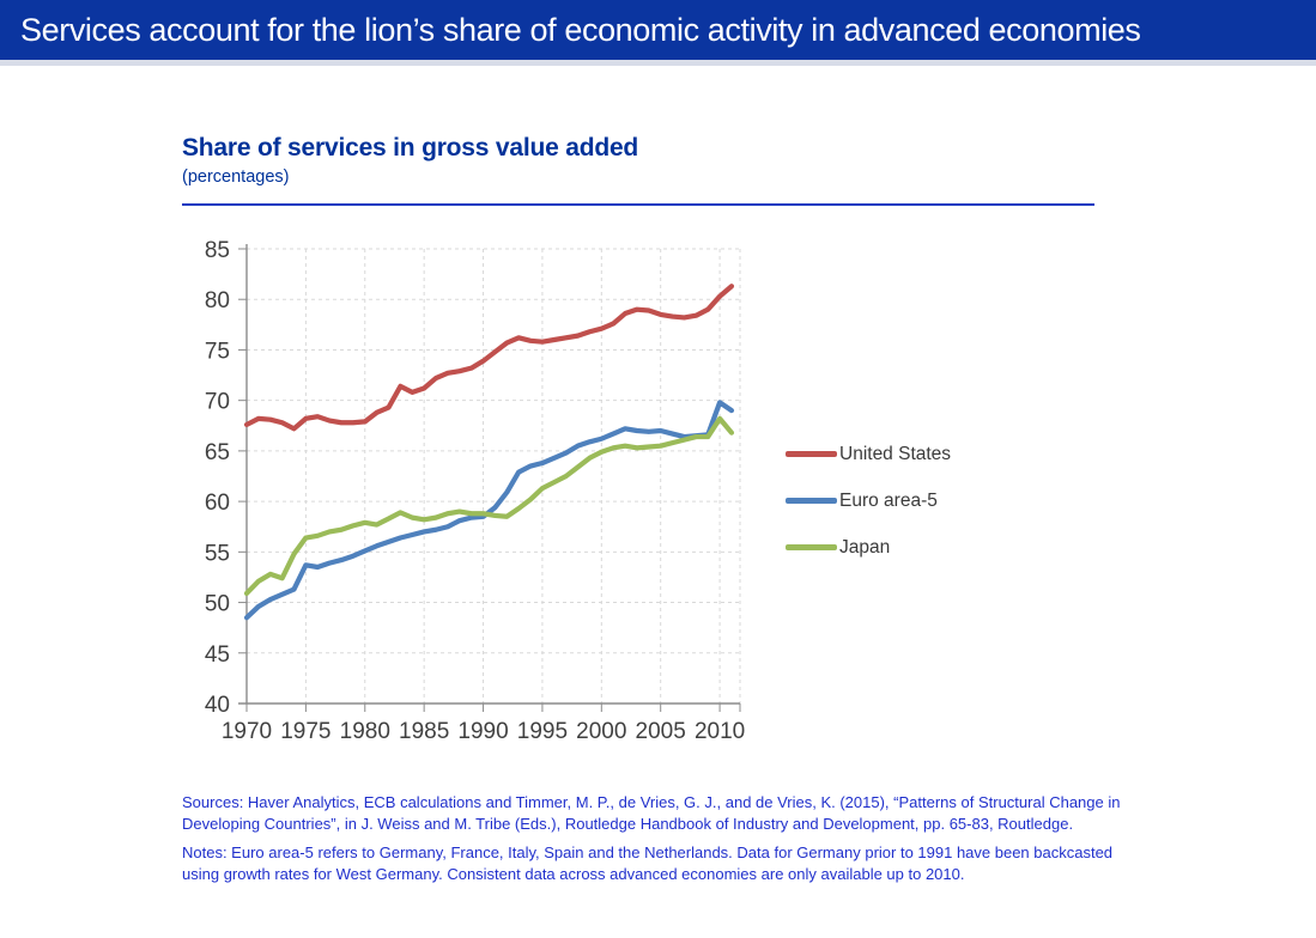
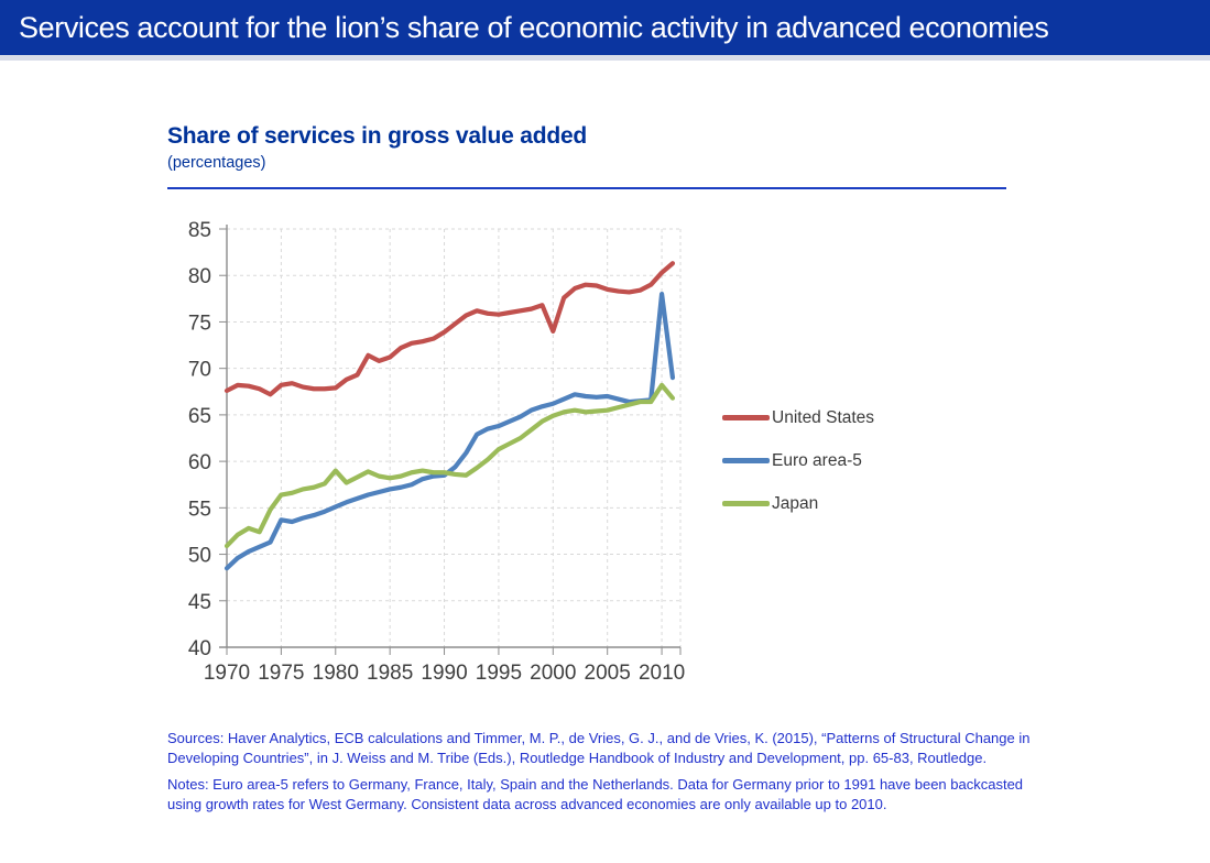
Japan/1980: 58 -> 59
United States/2000: 77 -> 74
Euro area-5/2010: 70 -> 78
